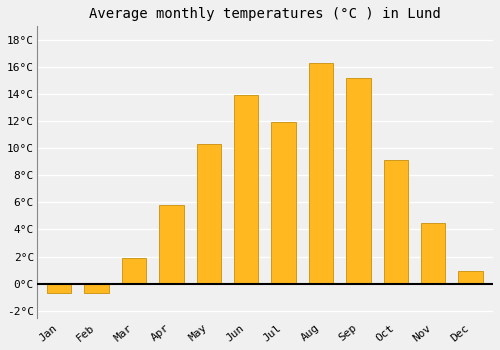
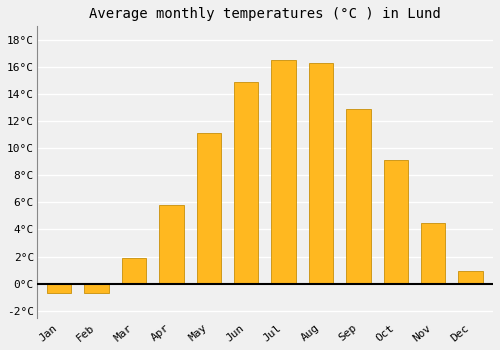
May: 10.3°C -> 11.1°C
Jun: 13.9°C -> 14.9°C
Jul: 11.9°C -> 16.5°C
Sep: 15.2°C -> 12.9°C
